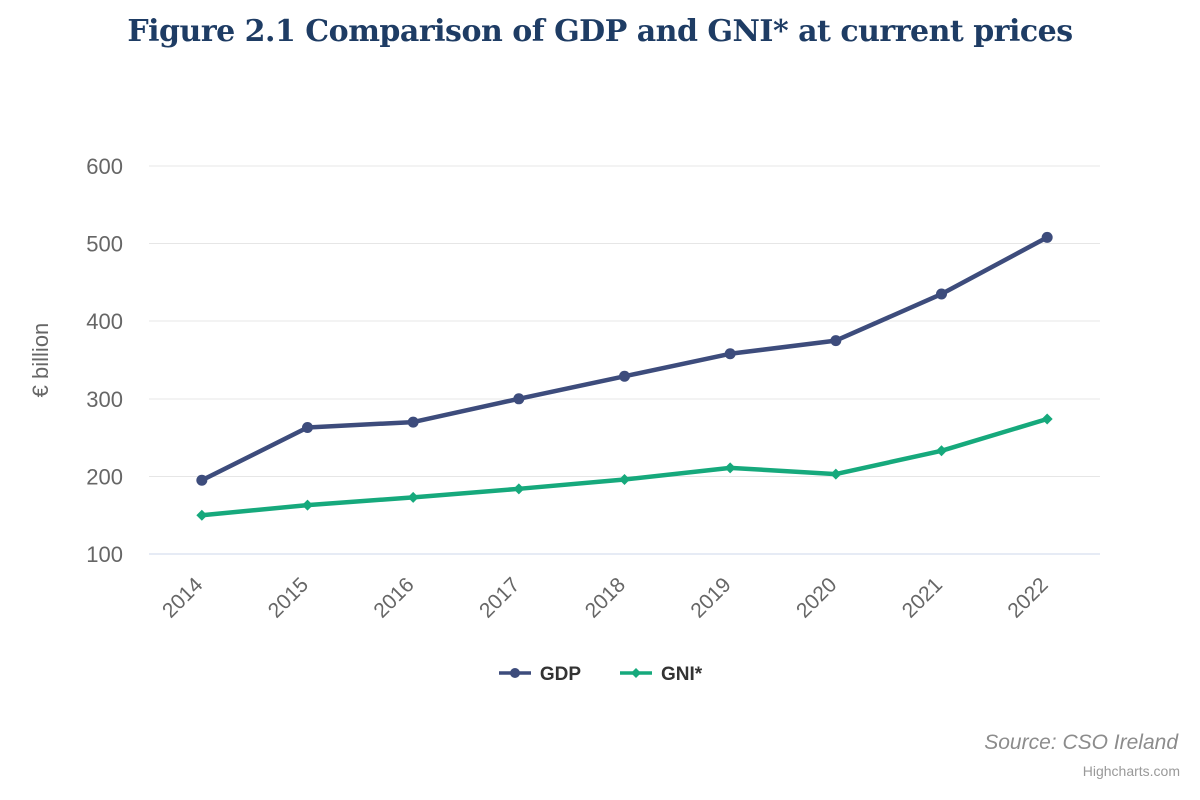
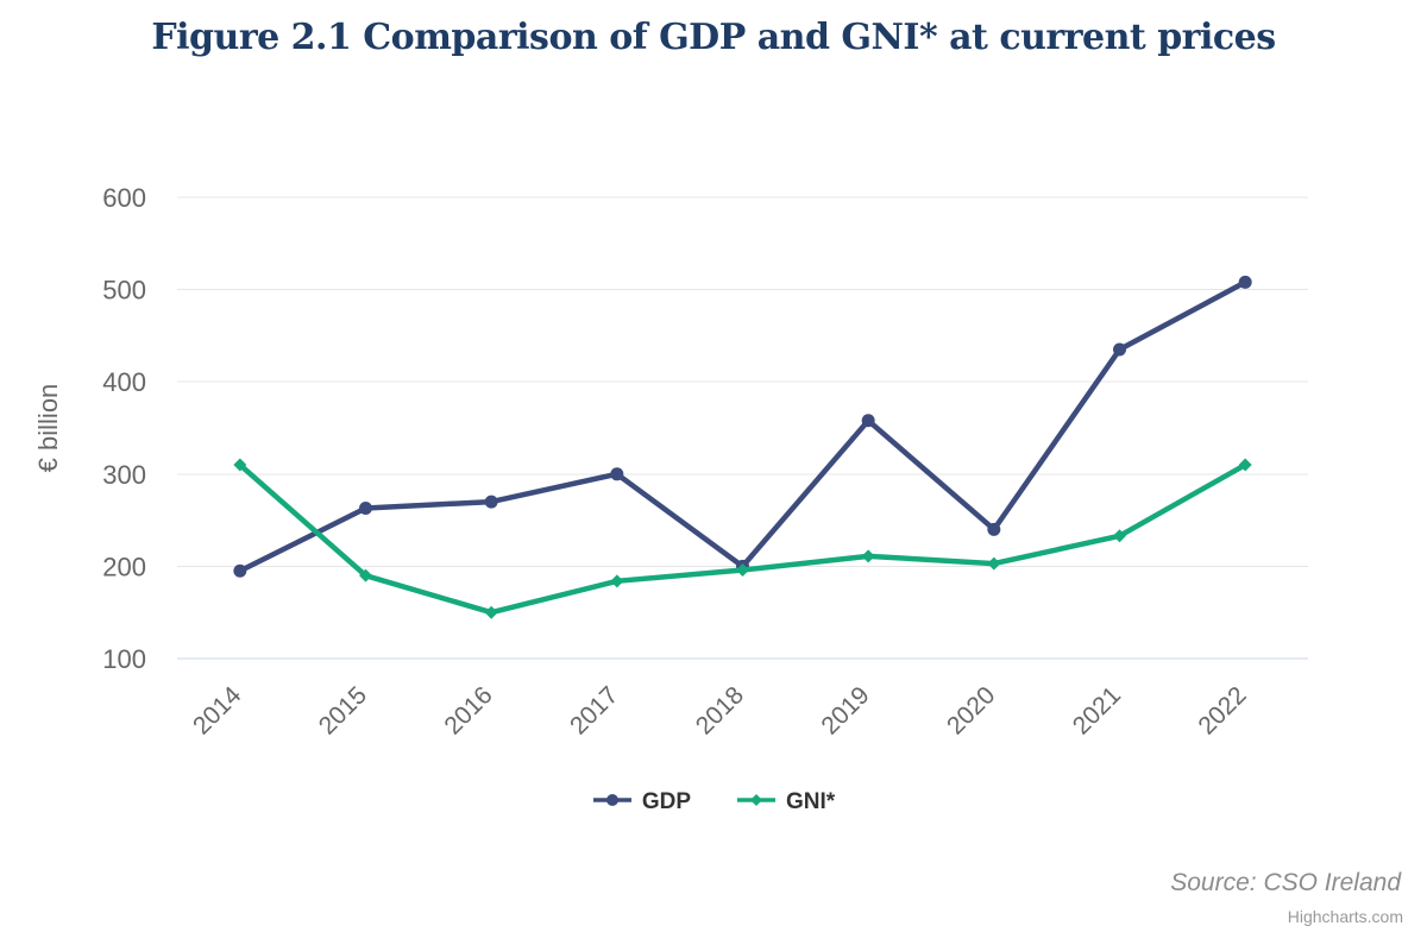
GNI*/2014: 150 -> 310
GNI*/2015: 160 -> 190
GNI*/2016: 170 -> 150
GDP/2018: 330 -> 200
GDP/2020: 380 -> 240
GNI*/2022: 270 -> 310
